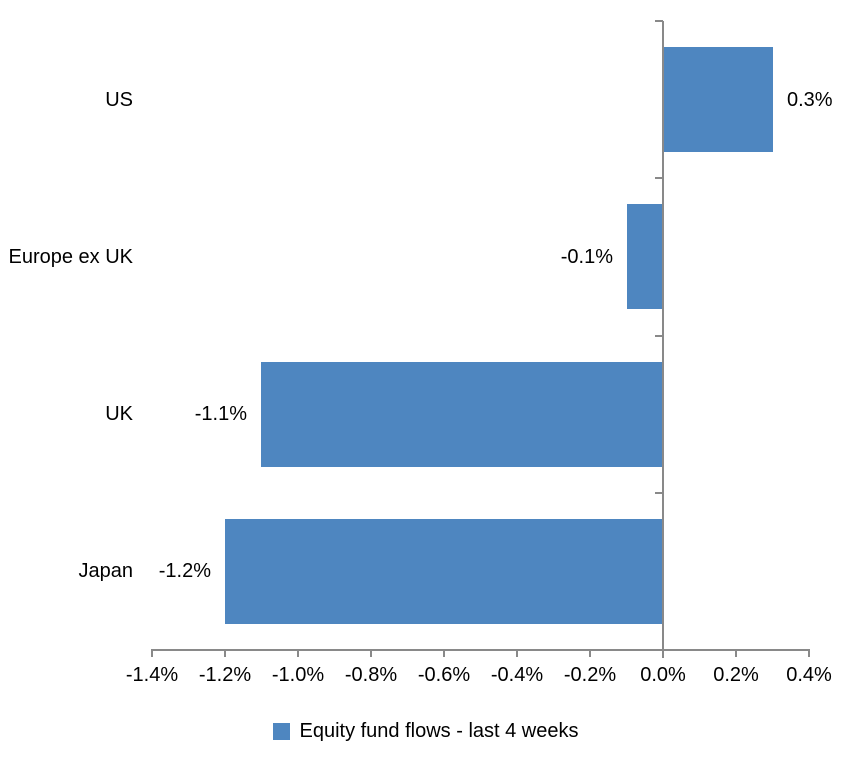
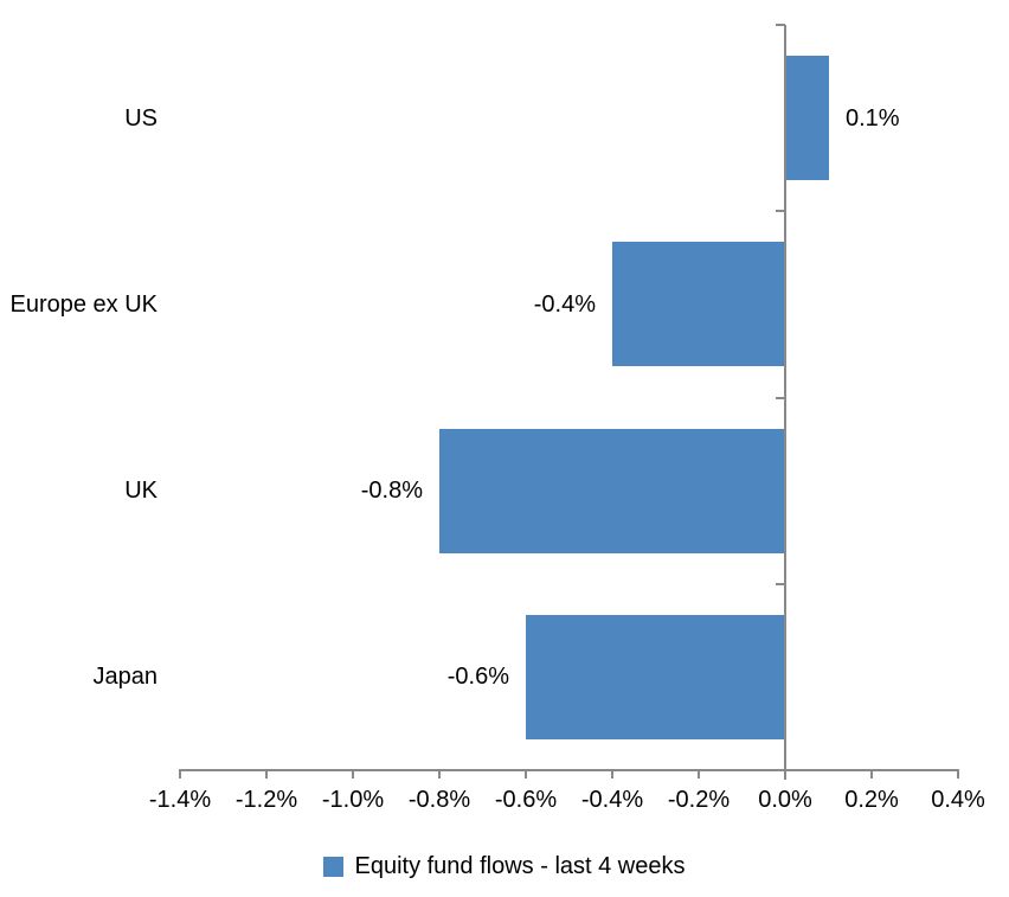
US: 0.3% -> 0.1%
Europe ex UK: -0.1% -> -0.4%
UK: -1.1% -> -0.8%
Japan: -1.2% -> -0.6%
